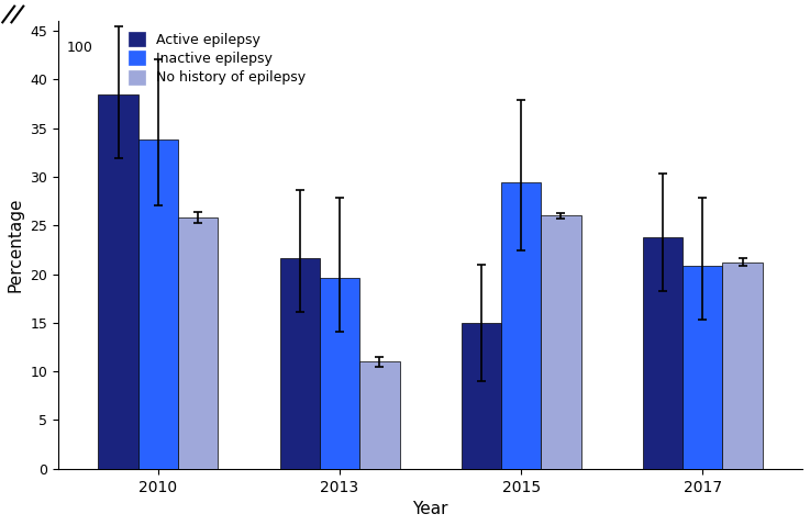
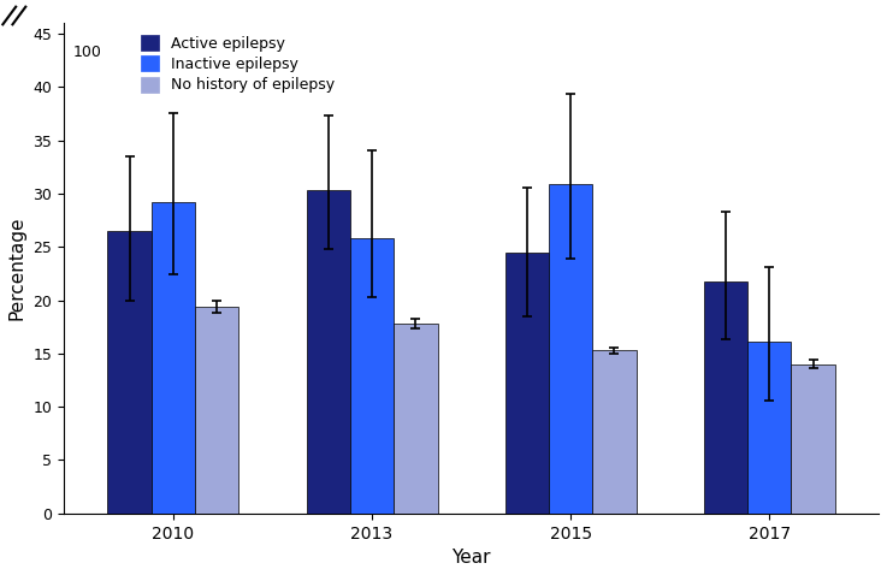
Active epilepsy/2010: 38.4 -> 26.5
Inactive epilepsy/2010: 33.8 -> 29.2
No history of epilepsy/2010: 25.8 -> 19.4
Active epilepsy/2013: 21.6 -> 30.3
Inactive epilepsy/2013: 19.6 -> 25.8
No history of epilepsy/2013: 11.0 -> 17.8
Active epilepsy/2015: 15.0 -> 24.5
Inactive epilepsy/2015: 29.4 -> 30.9
No history of epilepsy/2015: 26.0 -> 15.3
Active epilepsy/2017: 23.8 -> 21.8
Inactive epilepsy/2017: 20.8 -> 16.1
No history of epilepsy/2017: 21.2 -> 14.0
